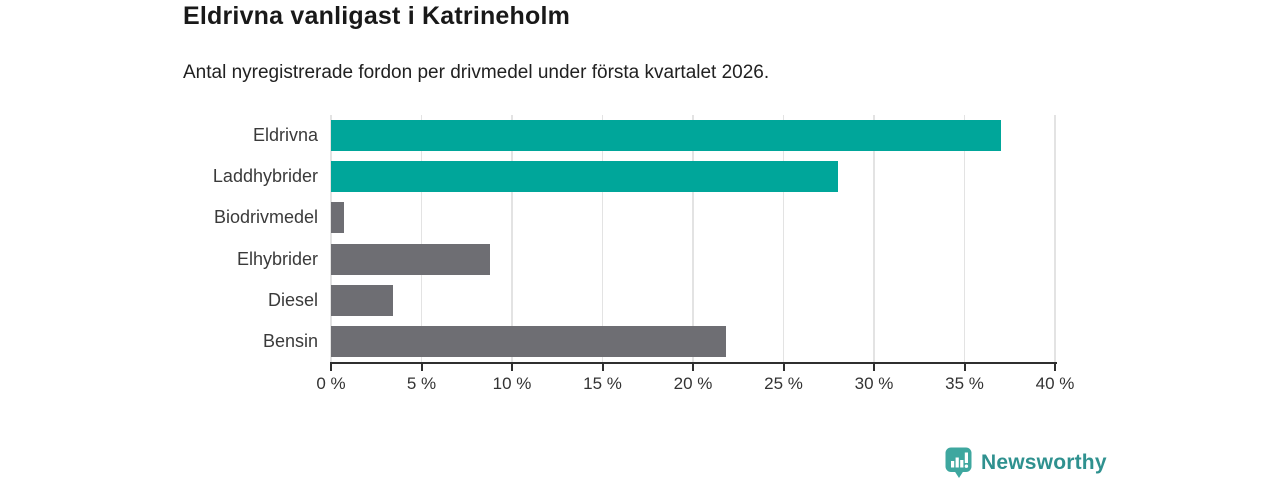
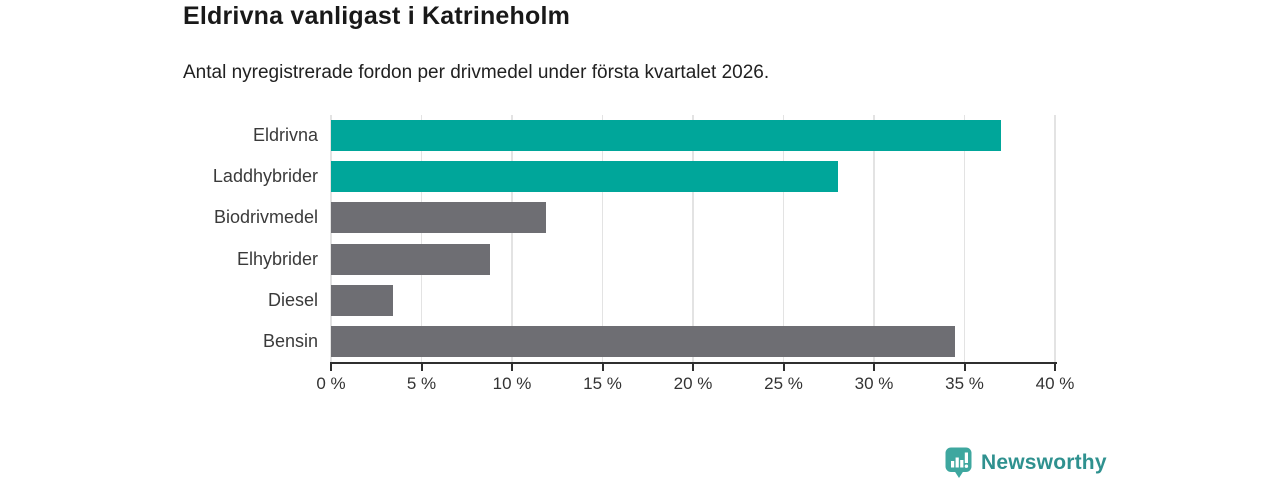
Biodrivmedel: 0.7% -> 11.9%
Bensin: 21.8% -> 34.5%
